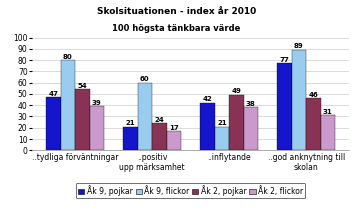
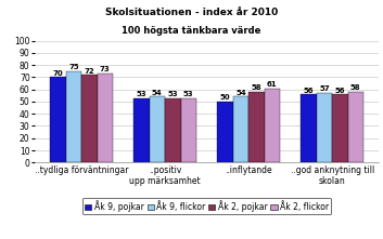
Åk 9, pojkar/..tydliga förväntningar: 47 -> 70
Åk 9, flickor/..tydliga förväntningar: 80 -> 75
Åk 2, pojkar/..tydliga förväntningar: 54 -> 72
Åk 2, flickor/..tydliga förväntningar: 39 -> 73
Åk 9, pojkar/..positiv upp märksamhet: 21 -> 53
Åk 9, flickor/..positiv upp märksamhet: 60 -> 54
Åk 2, pojkar/..positiv upp märksamhet: 24 -> 53
Åk 2, flickor/..positiv upp märksamhet: 17 -> 53
Åk 9, pojkar/..inflytande: 42 -> 50
Åk 9, flickor/..inflytande: 21 -> 54
Åk 2, pojkar/..inflytande: 49 -> 58
Åk 2, flickor/..inflytande: 38 -> 61
Åk 9, pojkar/..god anknytning till skolan: 77 -> 56
Åk 9, flickor/..god anknytning till skolan: 89 -> 57
Åk 2, pojkar/..god anknytning till skolan: 46 -> 56
Åk 2, flickor/..god anknytning till skolan: 31 -> 58
